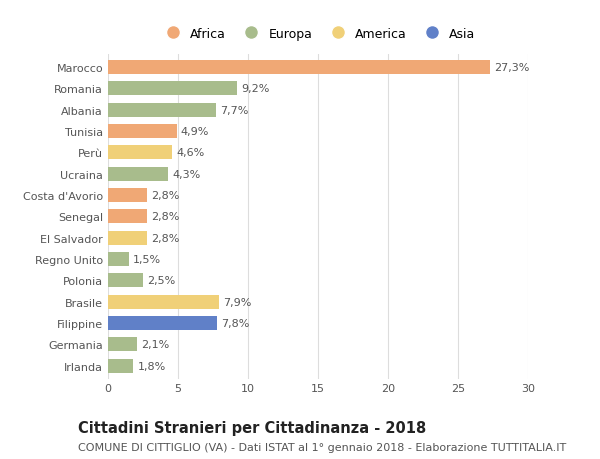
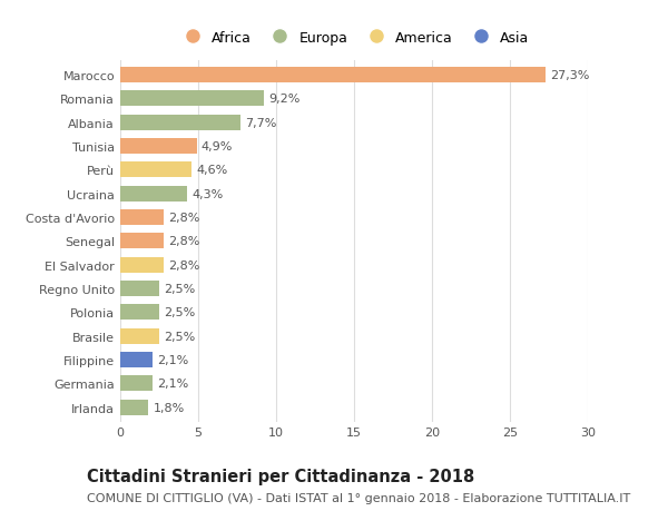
Regno Unito: 1,5% -> 2,5%
Brasile: 7,9% -> 2,5%
Filippine: 7,8% -> 2,1%
